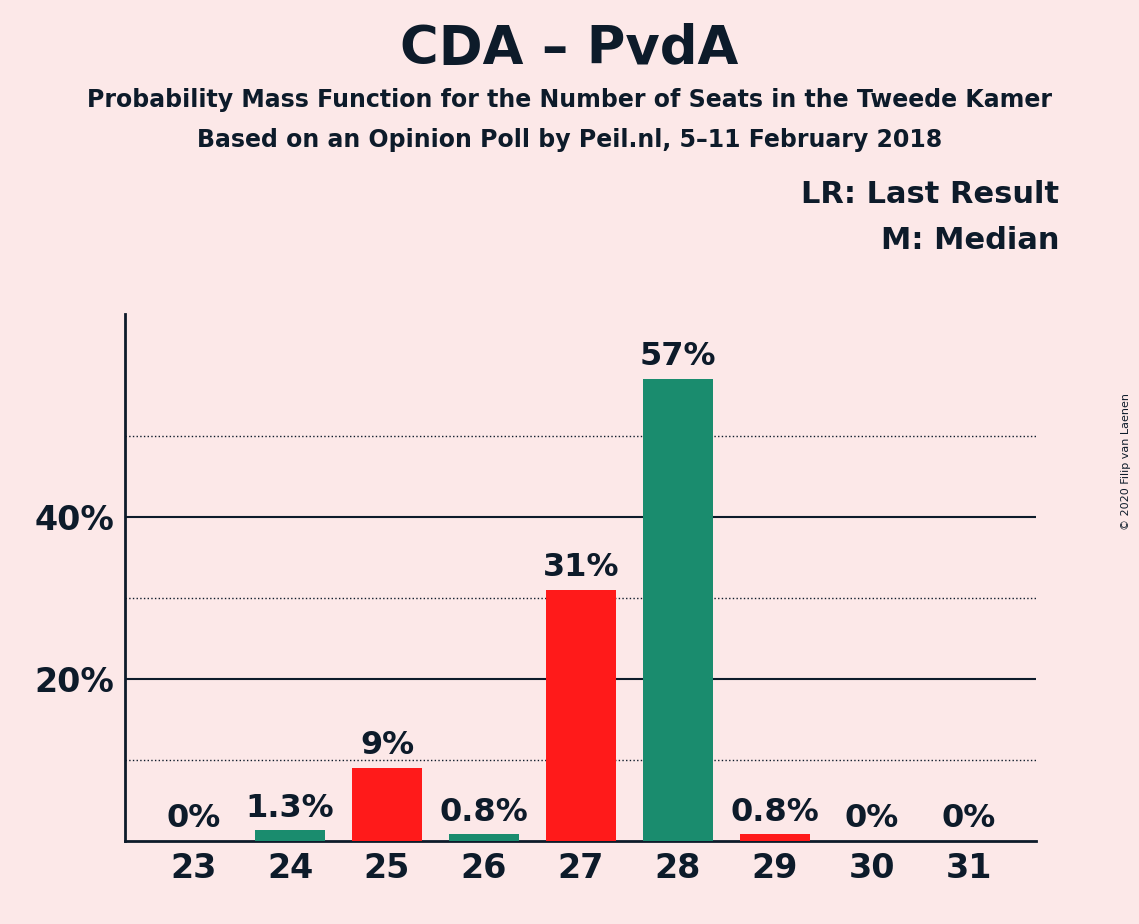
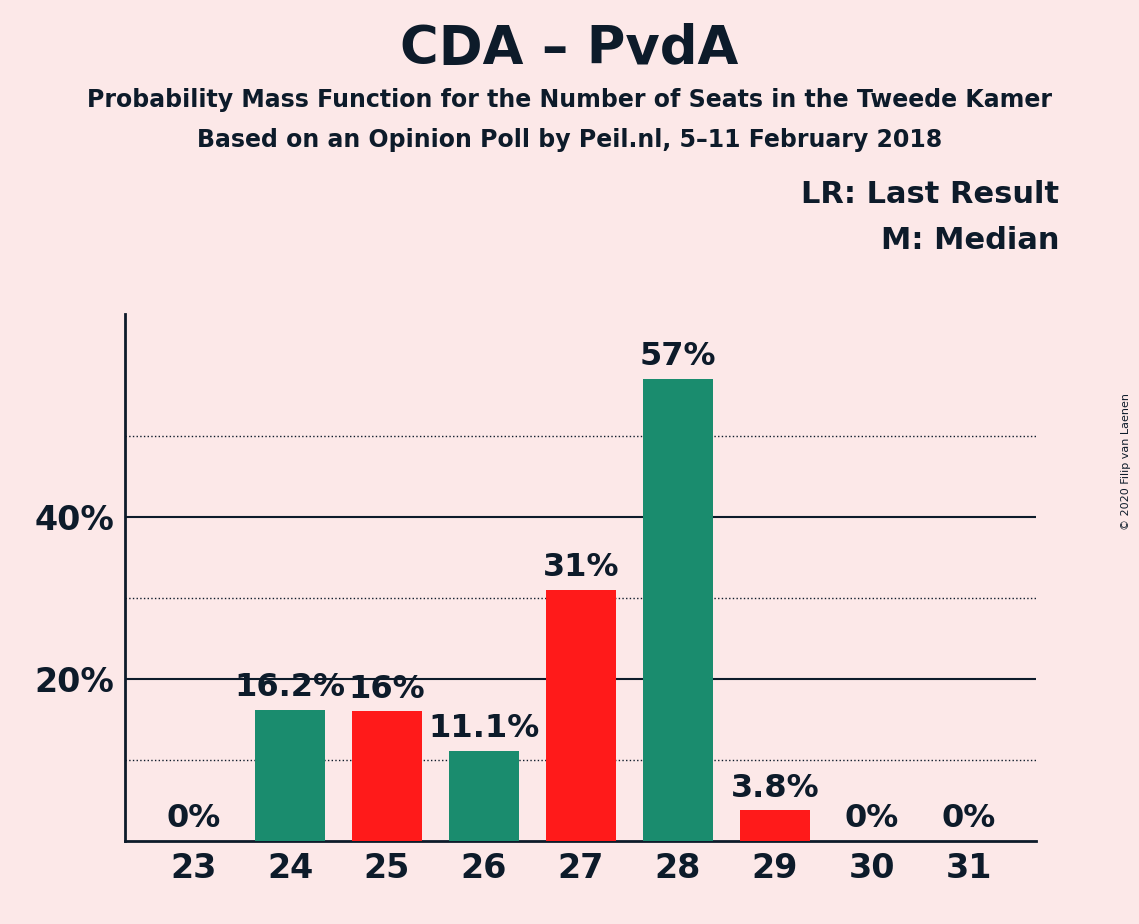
24: 1.3% -> 16.2%
25: 9% -> 16%
26: 0.8% -> 11.1%
29: 0.8% -> 3.8%
